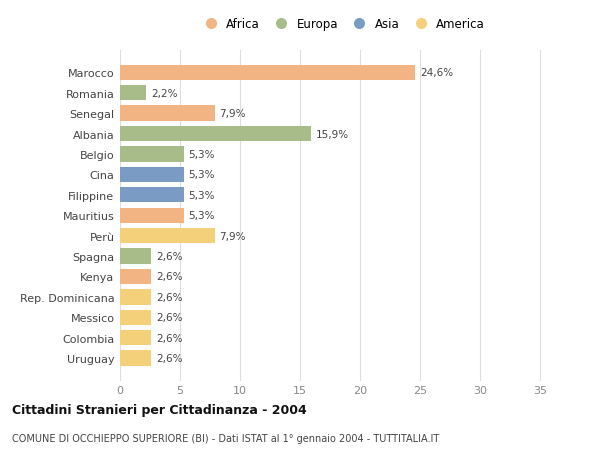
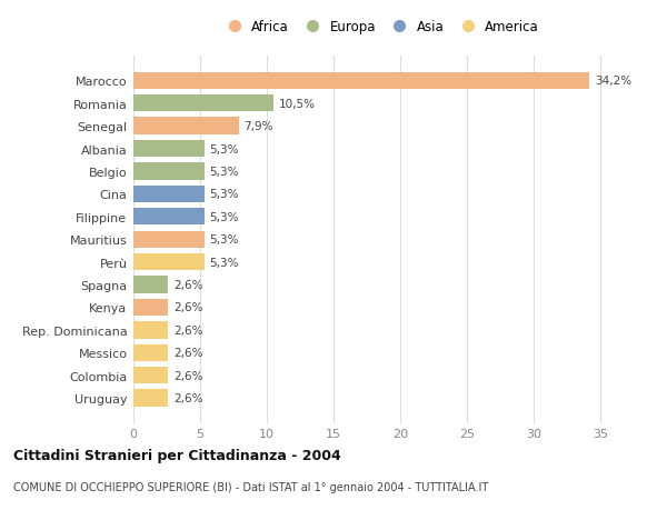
Marocco: 24,6% -> 34,2%
Romania: 2,2% -> 10,5%
Albania: 15,9% -> 5,3%
Perù: 7,9% -> 5,3%
